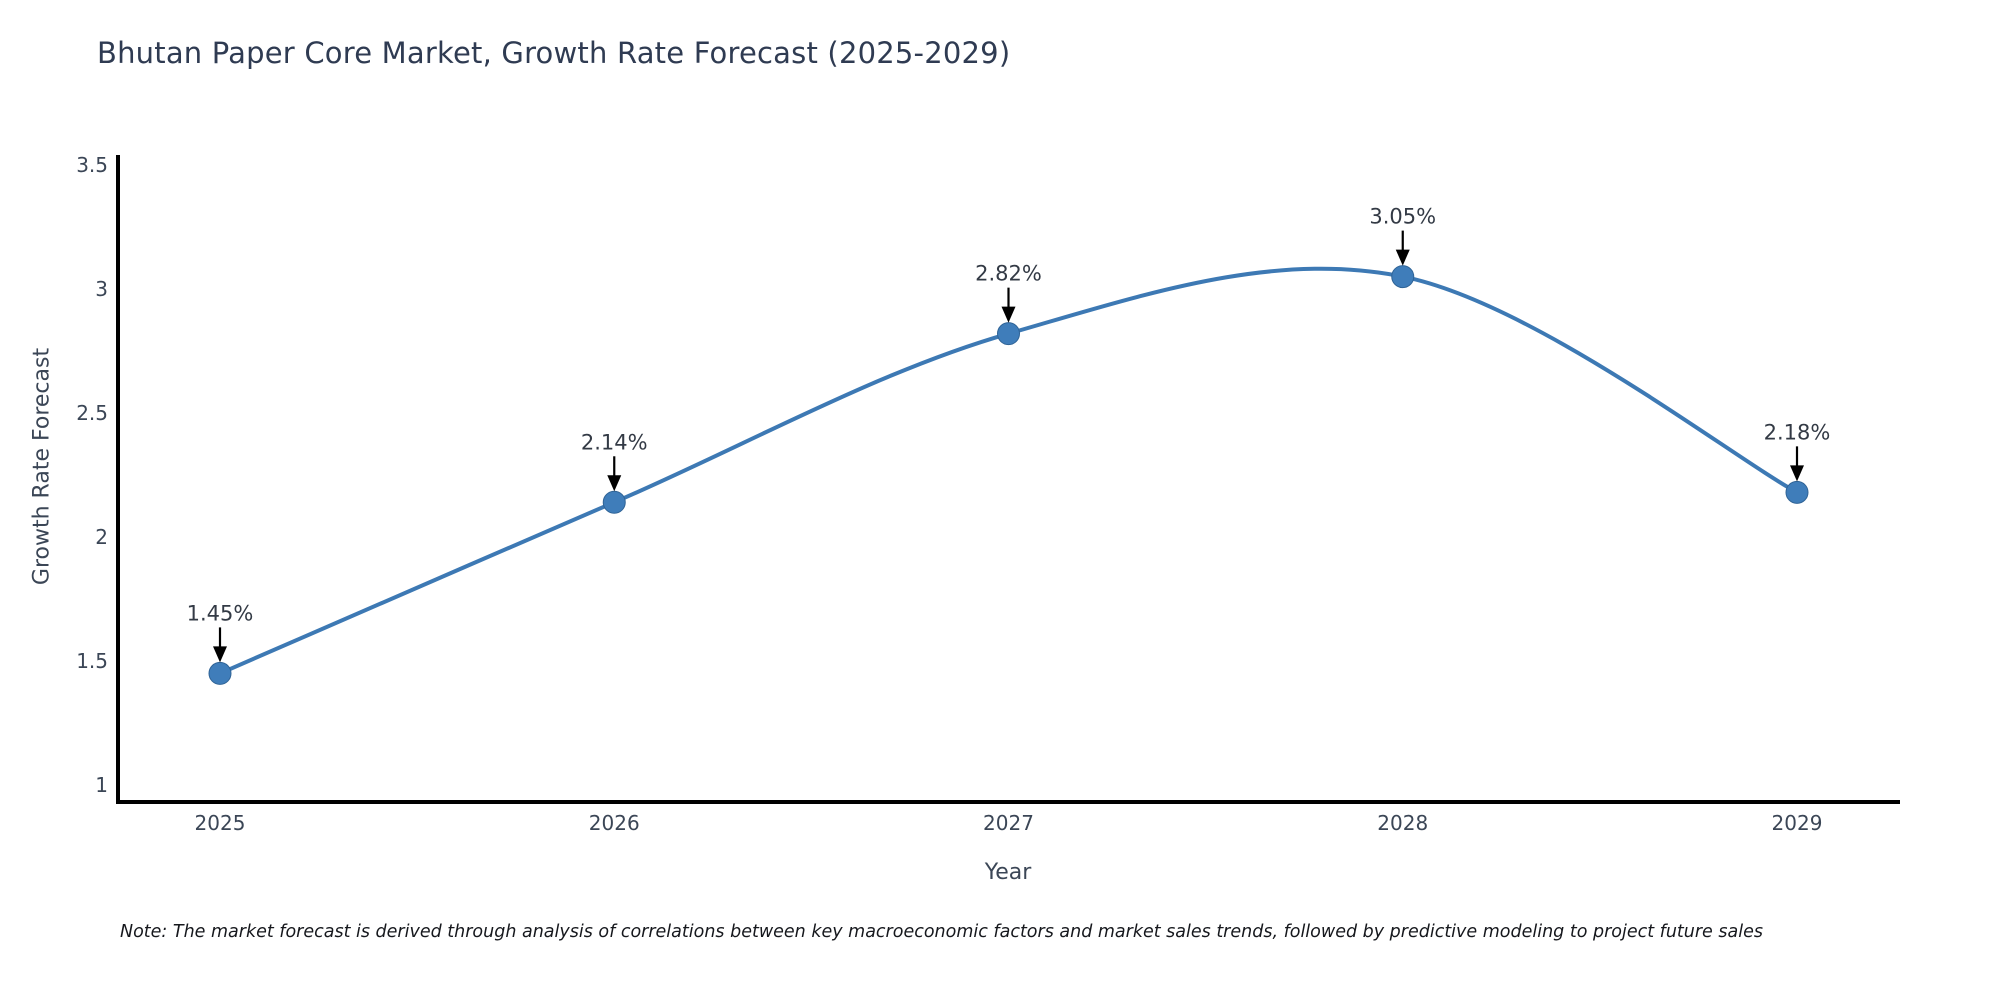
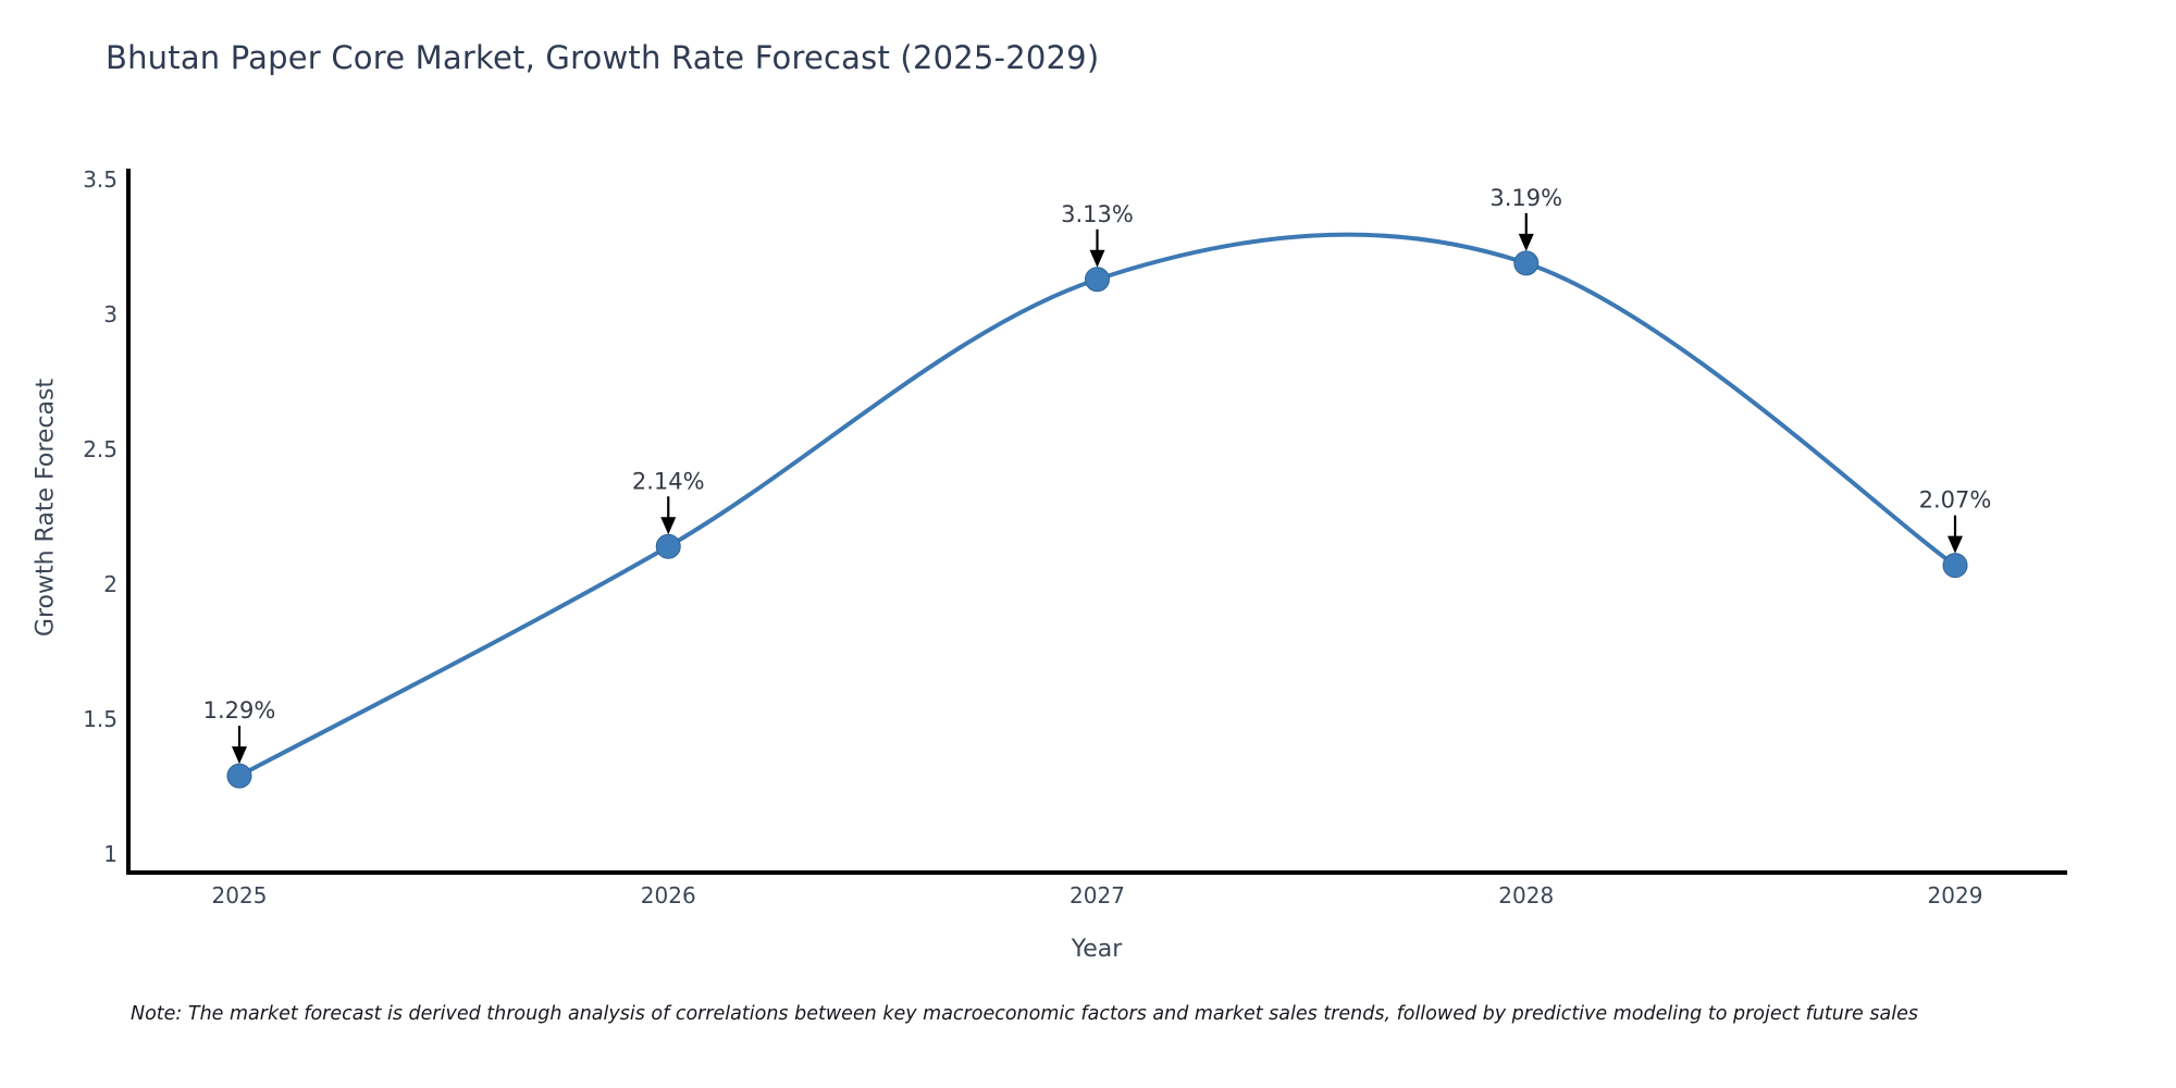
2025: 1.45% -> 1.29%
2027: 2.82% -> 3.13%
2028: 3.05% -> 3.19%
2029: 2.18% -> 2.07%
